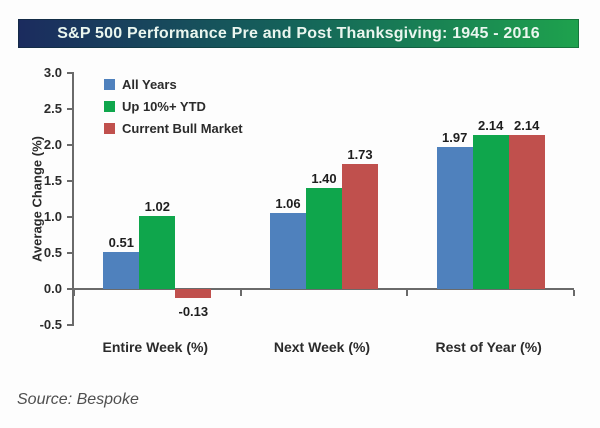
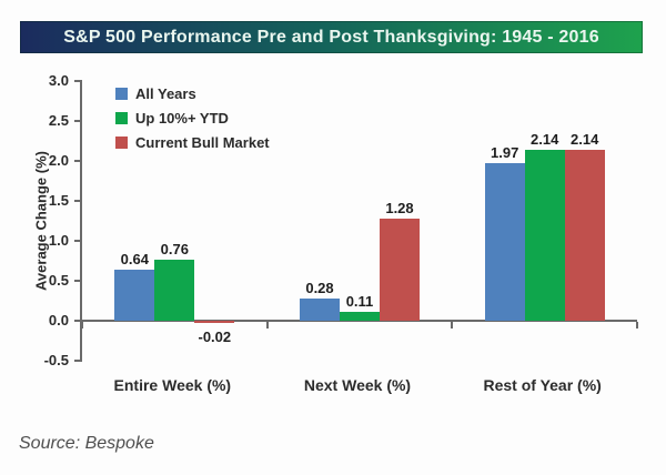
All Years/Entire Week (%): 0.51 -> 0.64
Up 10%+ YTD/Entire Week (%): 1.02 -> 0.76
Current Bull Market/Entire Week (%): -0.13 -> -0.02
All Years/Next Week (%): 1.06 -> 0.28
Up 10%+ YTD/Next Week (%): 1.40 -> 0.11
Current Bull Market/Next Week (%): 1.73 -> 1.28
